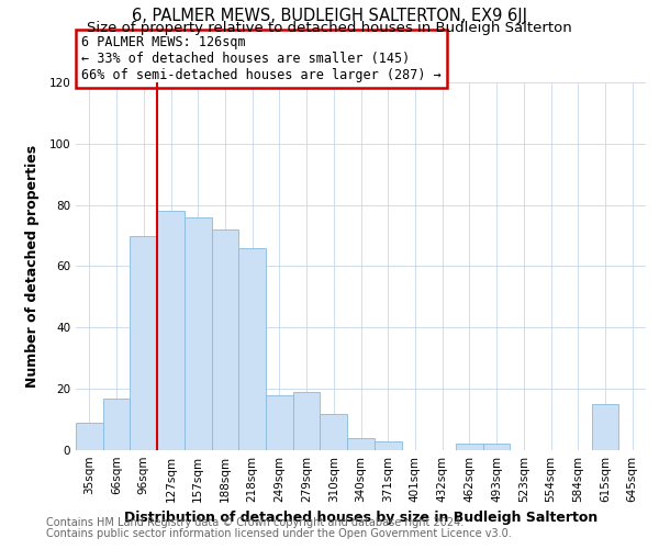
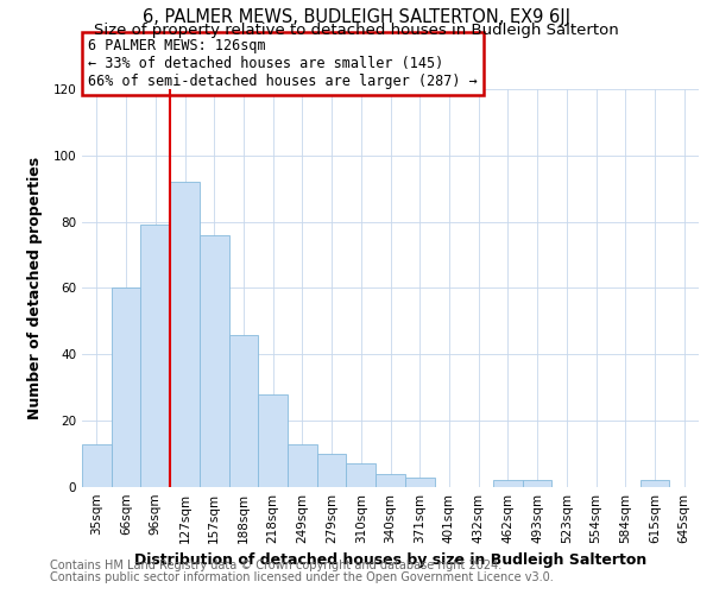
35sqm: 9 -> 13
66sqm: 17 -> 60
96sqm: 70 -> 79
127sqm: 78 -> 92
188sqm: 72 -> 46
218sqm: 66 -> 28
249sqm: 18 -> 13
279sqm: 19 -> 10
310sqm: 12 -> 7
615sqm: 15 -> 2
